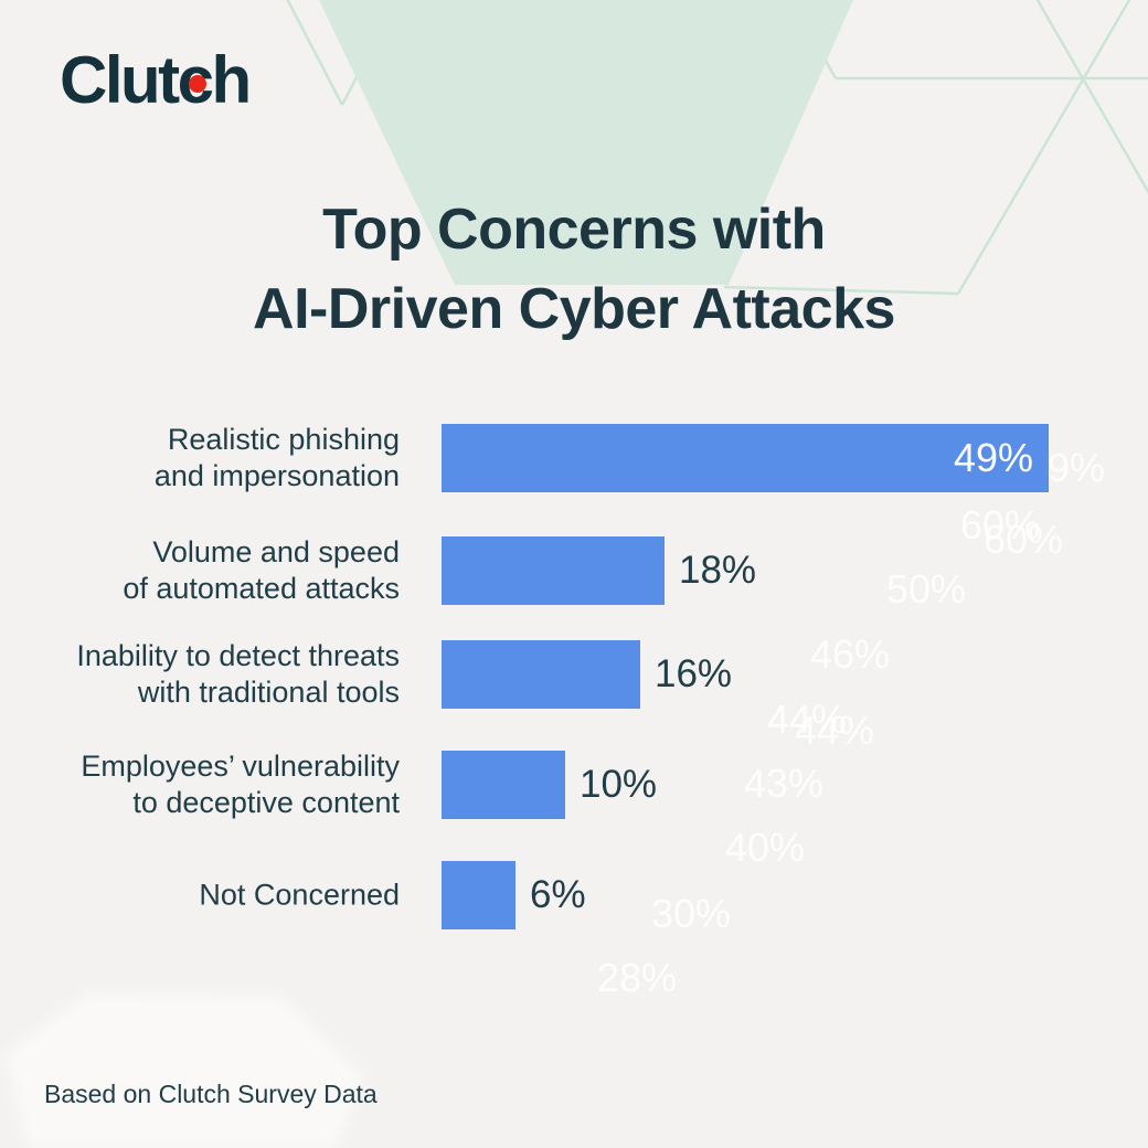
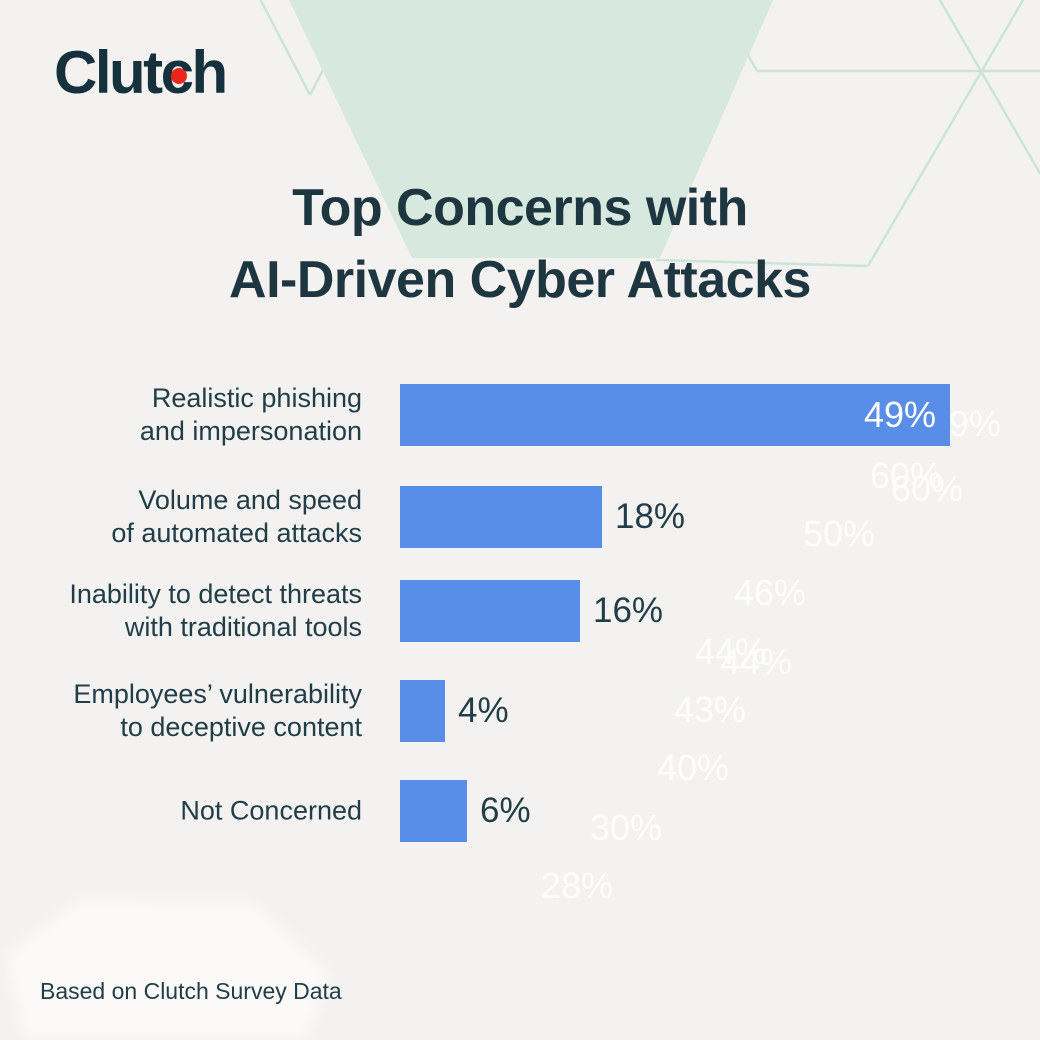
Employees’ vulnerability to deceptive content: 10% -> 4%
